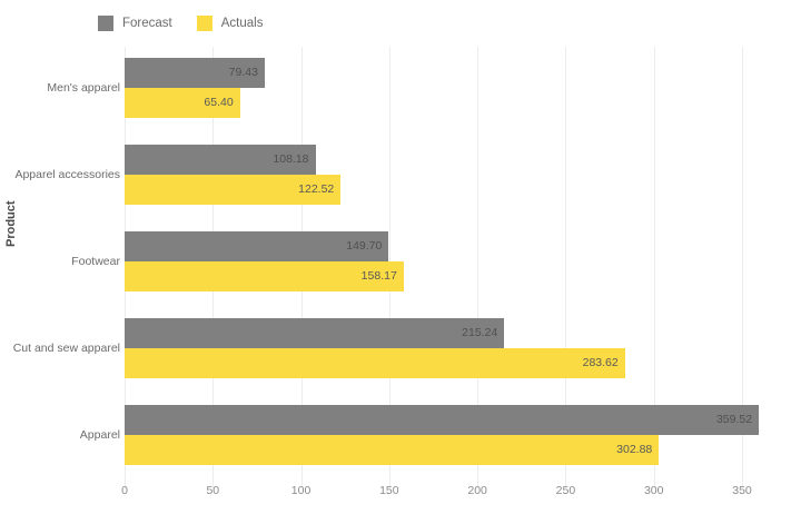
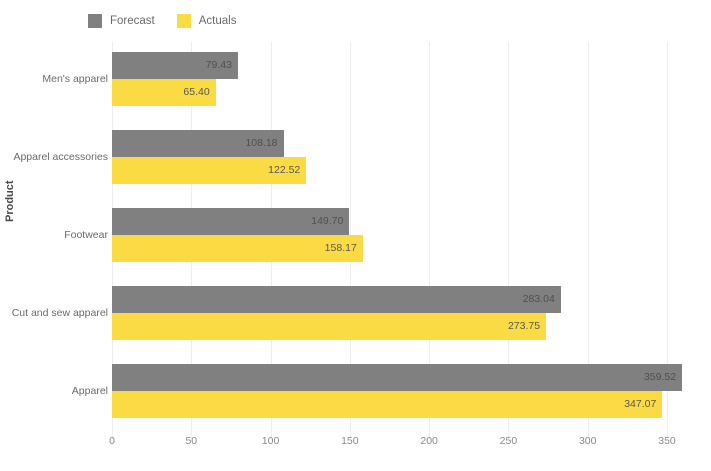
Forecast/Cut and sew apparel: 215.24 -> 283.04
Actuals/Cut and sew apparel: 283.62 -> 273.75
Actuals/Apparel: 302.88 -> 347.07
